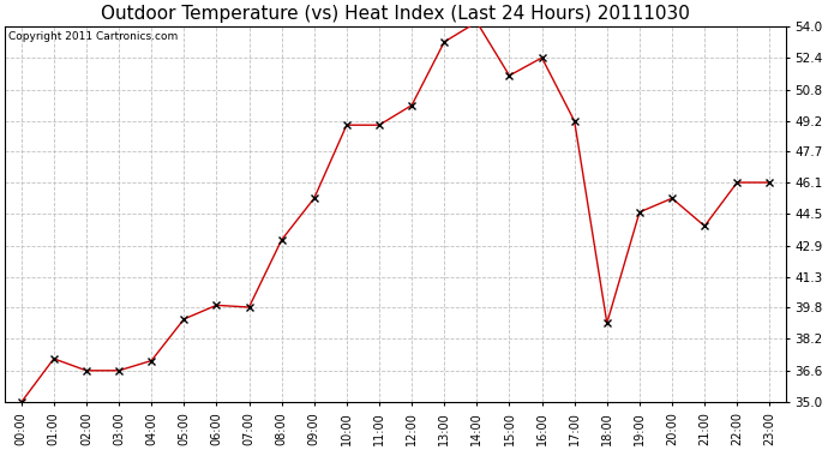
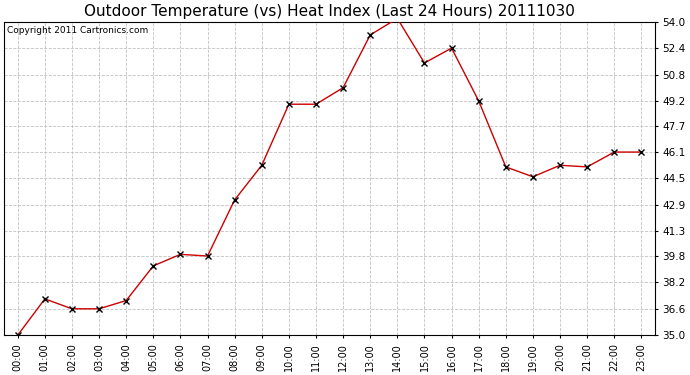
18:00: 39.0 -> 45.2
21:00: 43.9 -> 45.2
